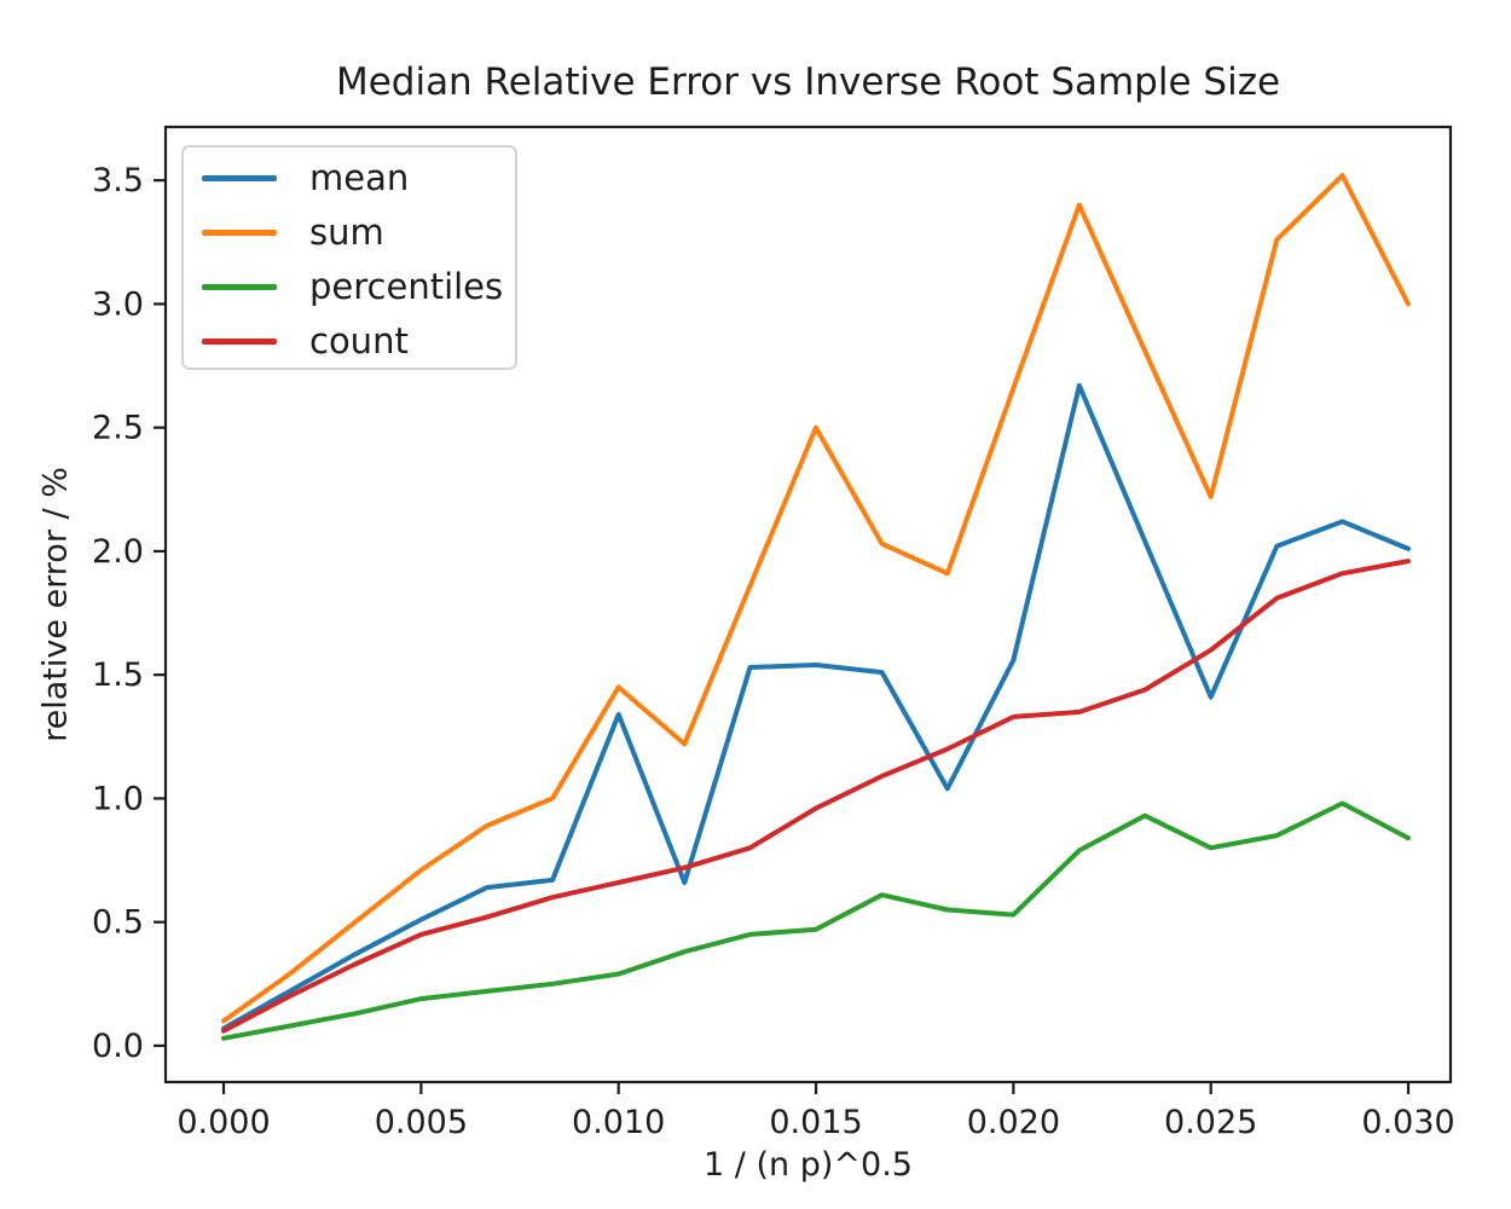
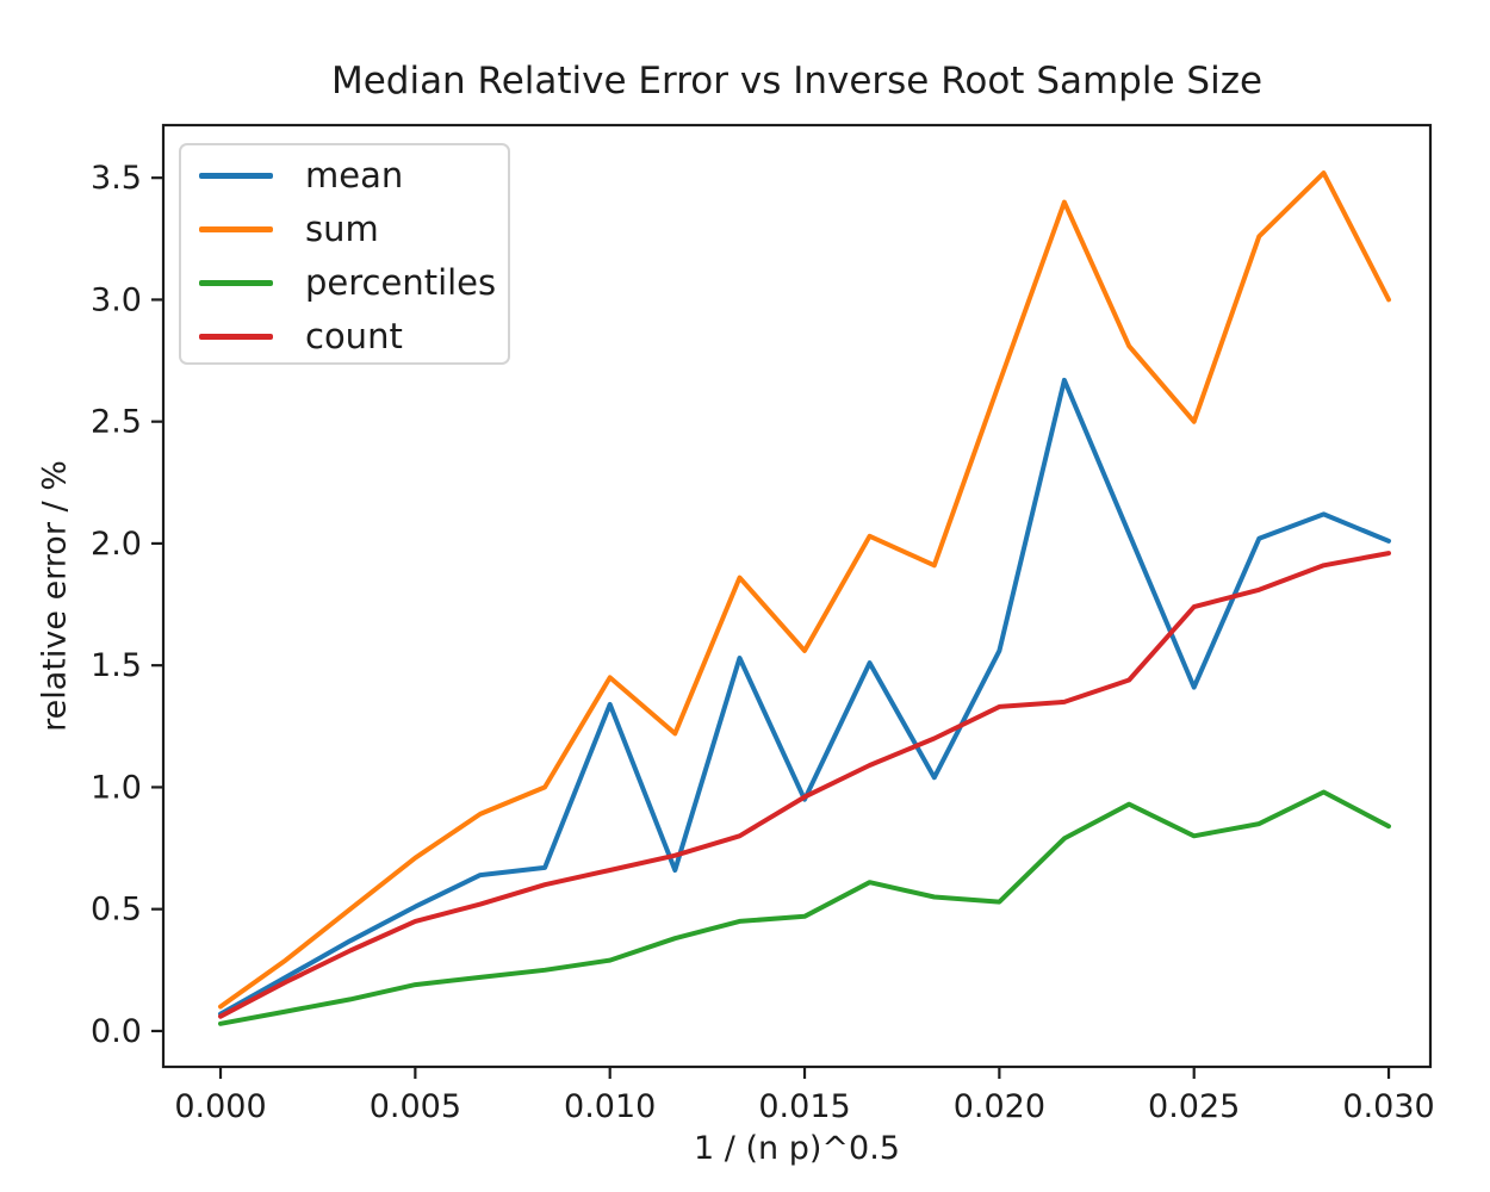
mean/0.015: 1.54 -> 0.95
sum/0.015: 2.50 -> 1.56
sum/0.025: 2.22 -> 2.50
count/0.025: 1.60 -> 1.74
